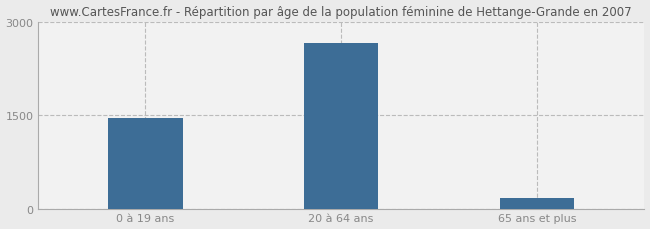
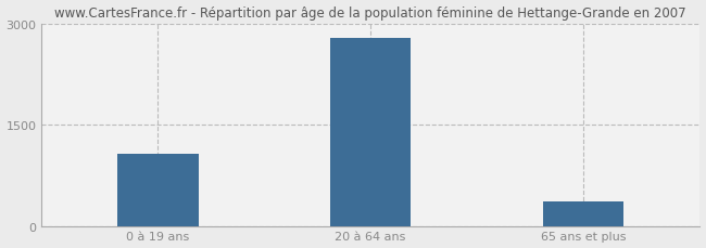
0 à 19 ans: 1460 -> 1080
20 à 64 ans: 2660 -> 2780
65 ans et plus: 180 -> 370
